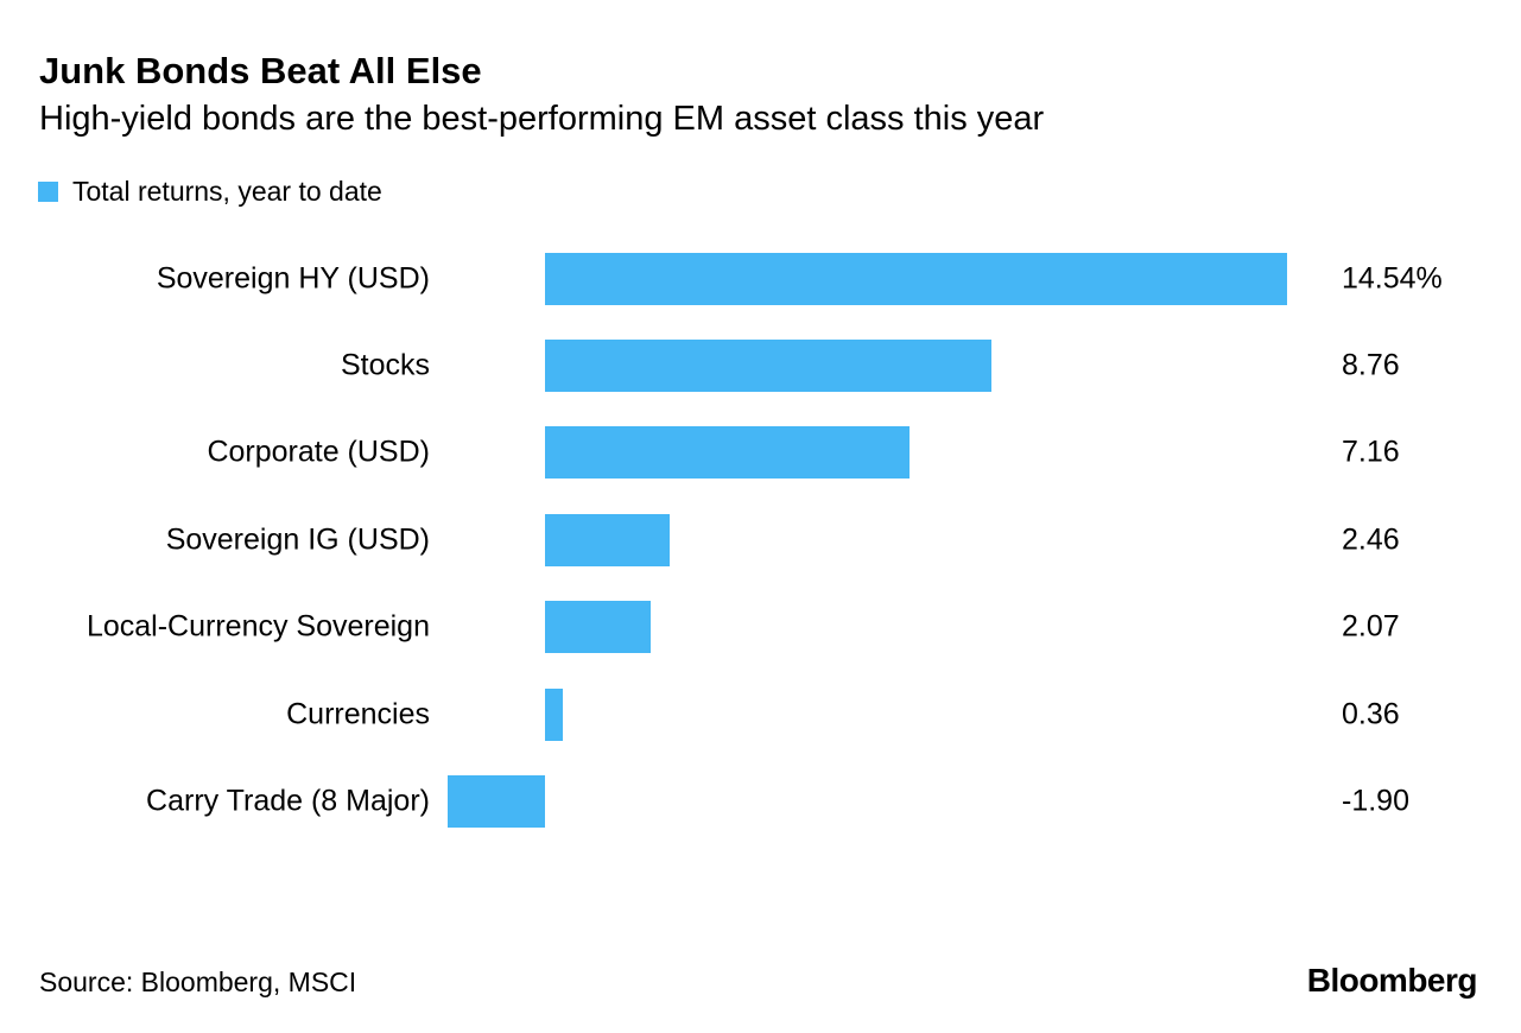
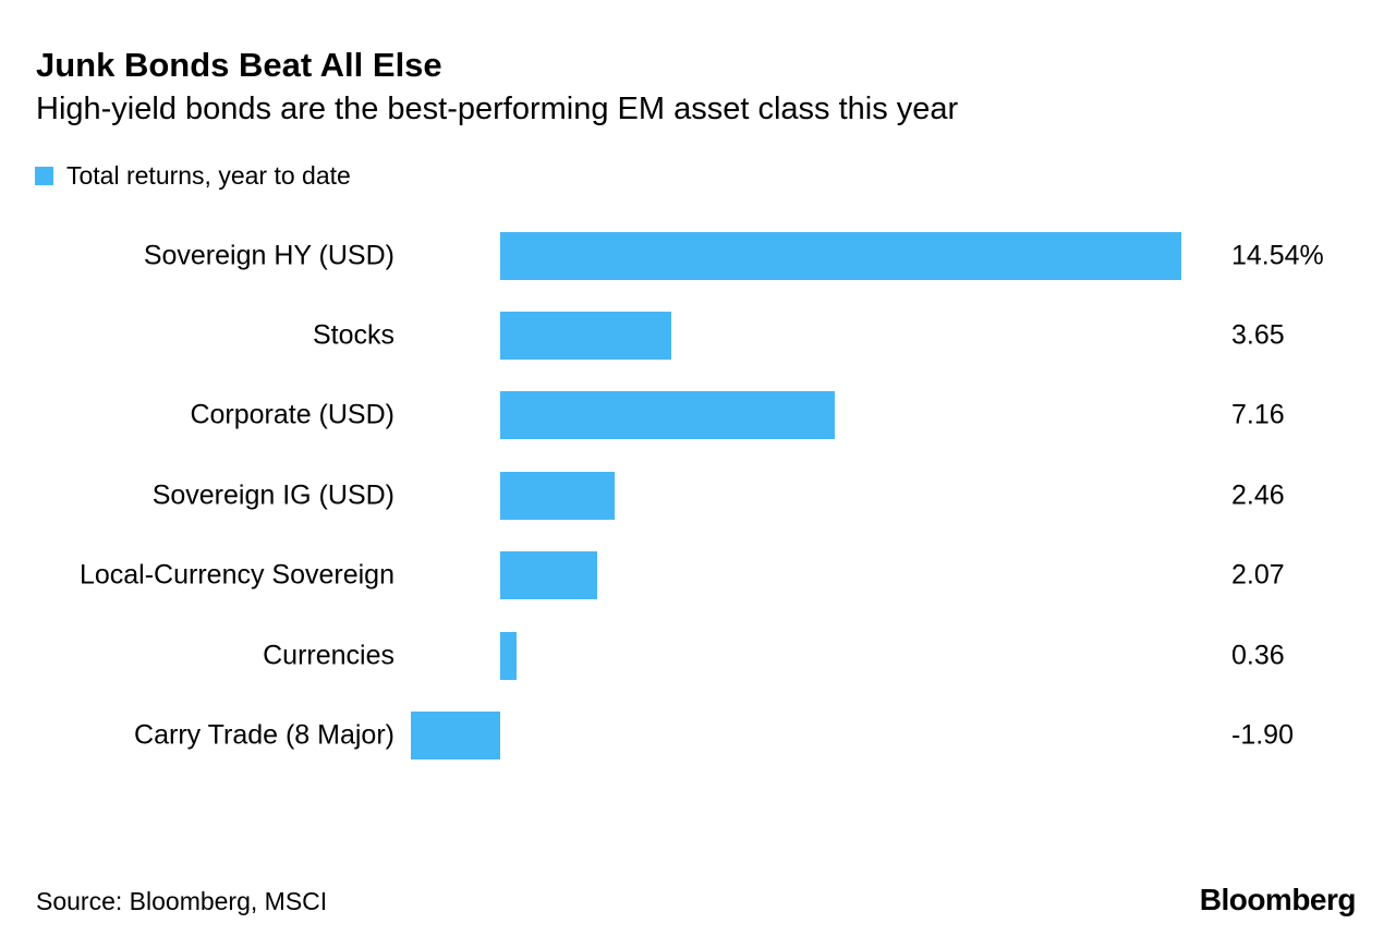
Stocks: 8.76 -> 3.65
